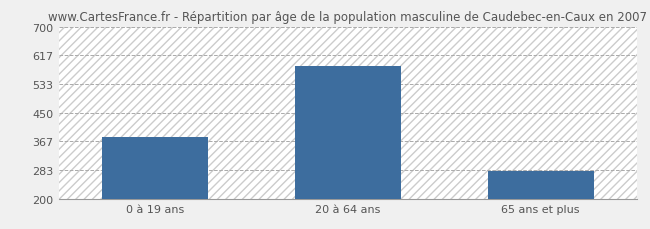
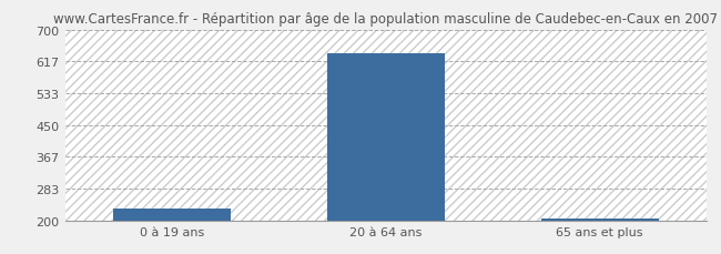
0 à 19 ans: 380 -> 232
20 à 64 ans: 585 -> 637
65 ans et plus: 280 -> 207
